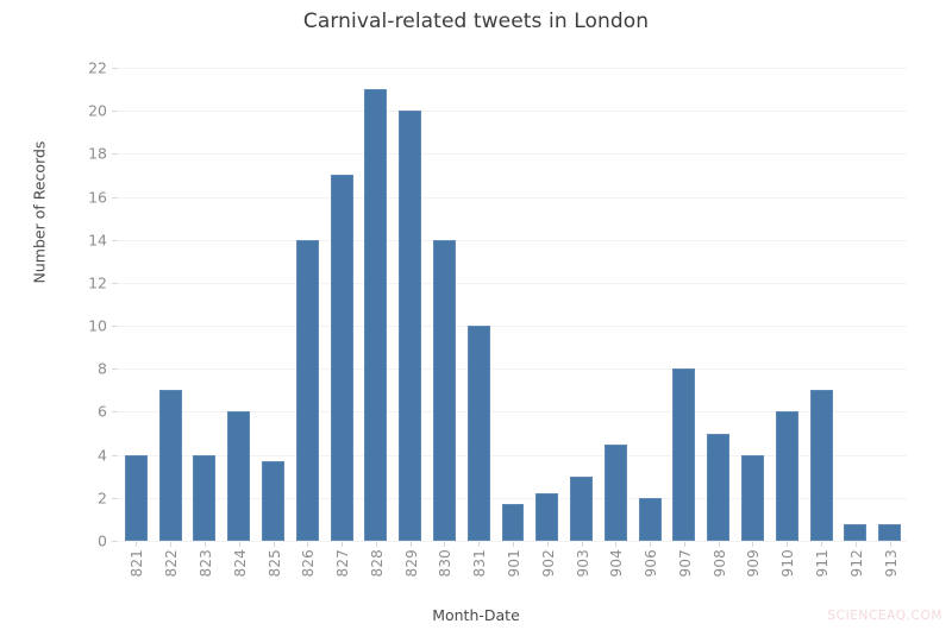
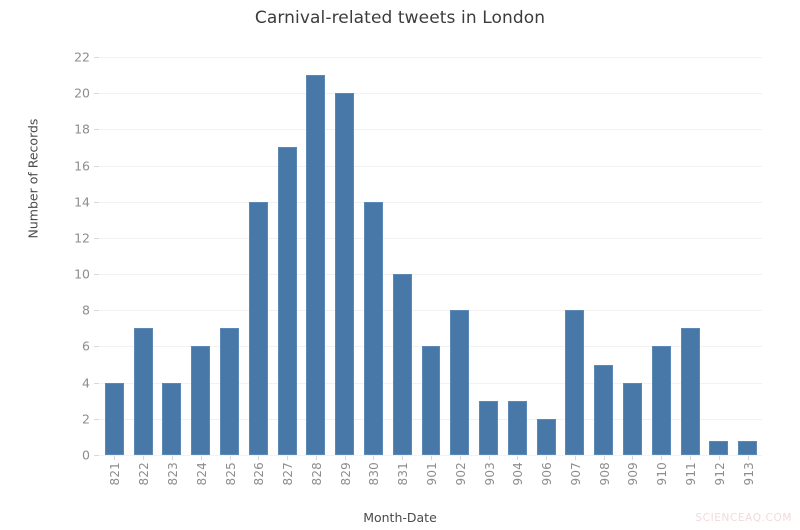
825: 3.7 -> 7.0
901: 1.7 -> 6.0
902: 2.2 -> 8.0
904: 4.5 -> 3.0
